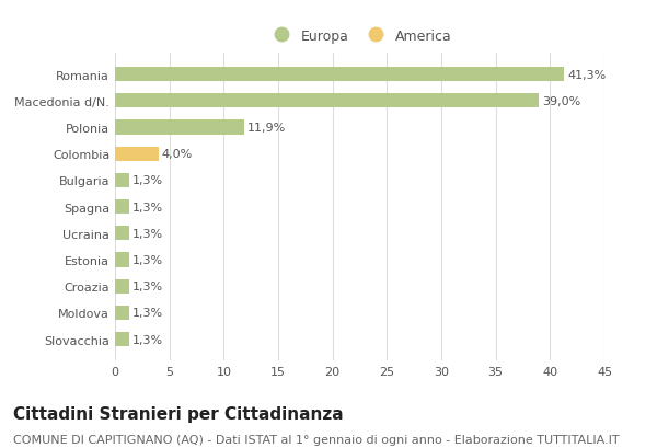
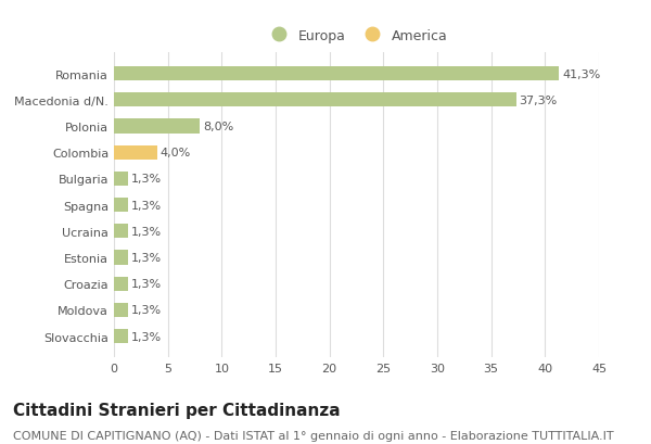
Macedonia d/N.: 39,0% -> 37,3%
Polonia: 11,9% -> 8,0%
